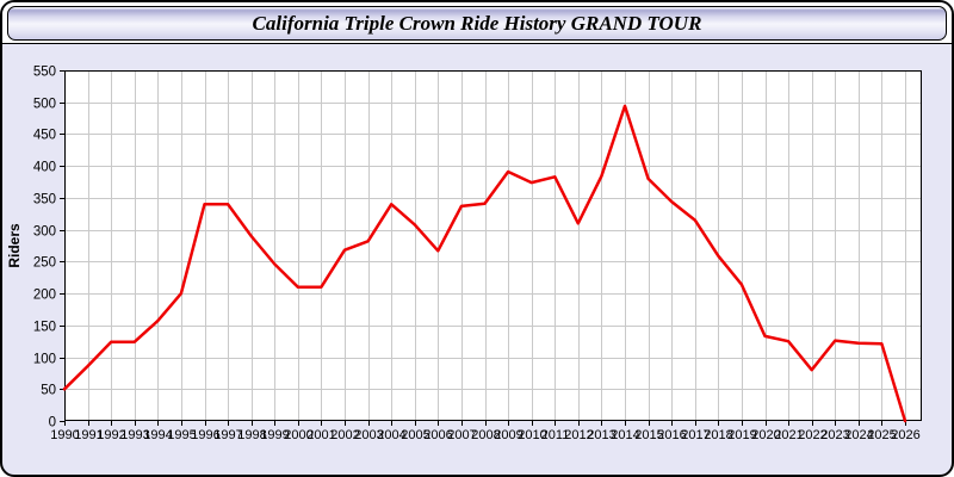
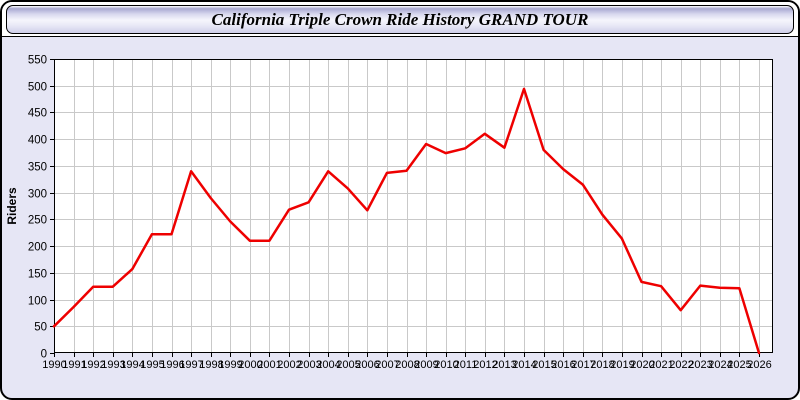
1995: 200 -> 220
1996: 340 -> 220
2012: 310 -> 410
